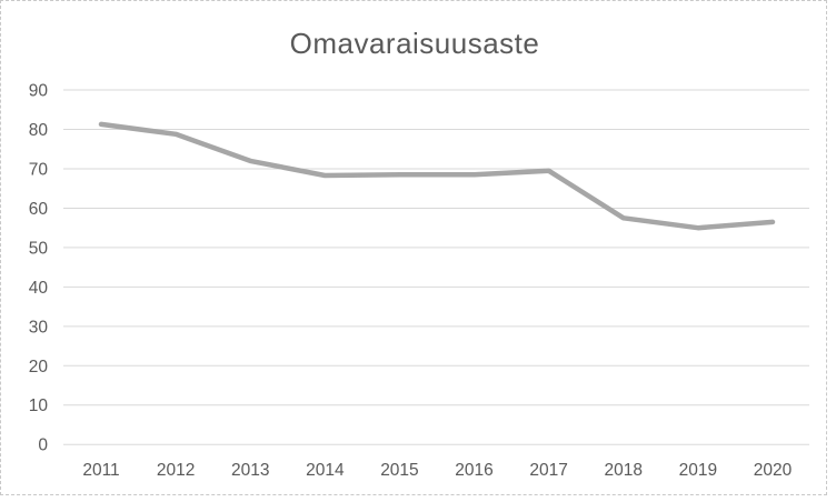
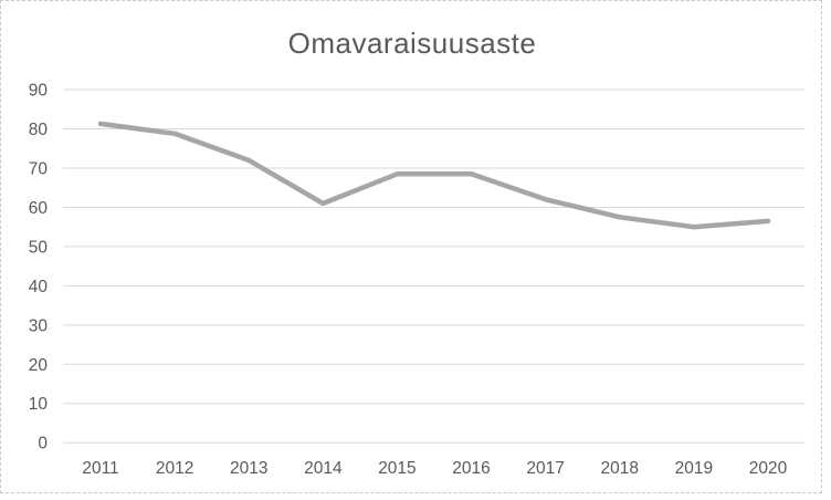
2014: 68 -> 61
2017: 70 -> 62
